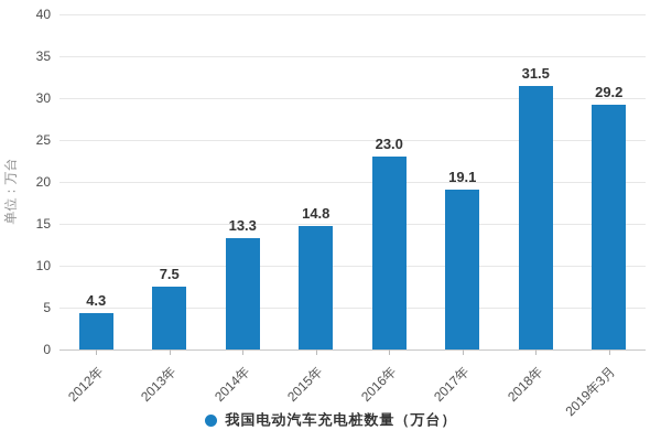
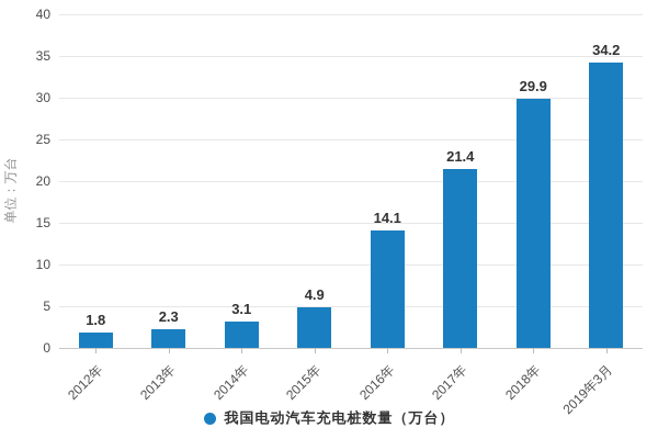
2012年: 4.3 -> 1.8
2013年: 7.5 -> 2.3
2014年: 13.3 -> 3.1
2015年: 14.8 -> 4.9
2016年: 23.0 -> 14.1
2017年: 19.1 -> 21.4
2018年: 31.5 -> 29.9
2019年3月: 29.2 -> 34.2
